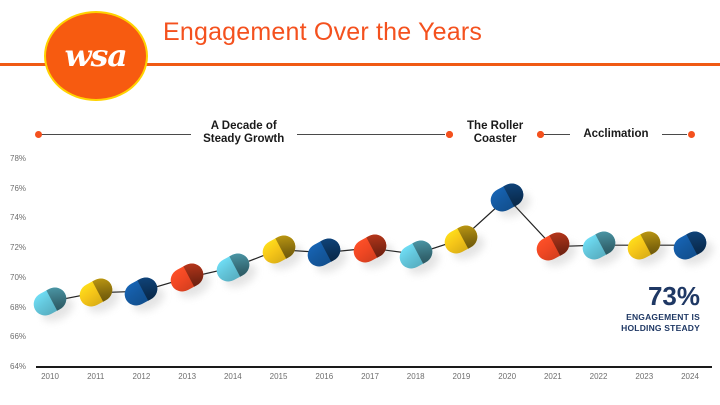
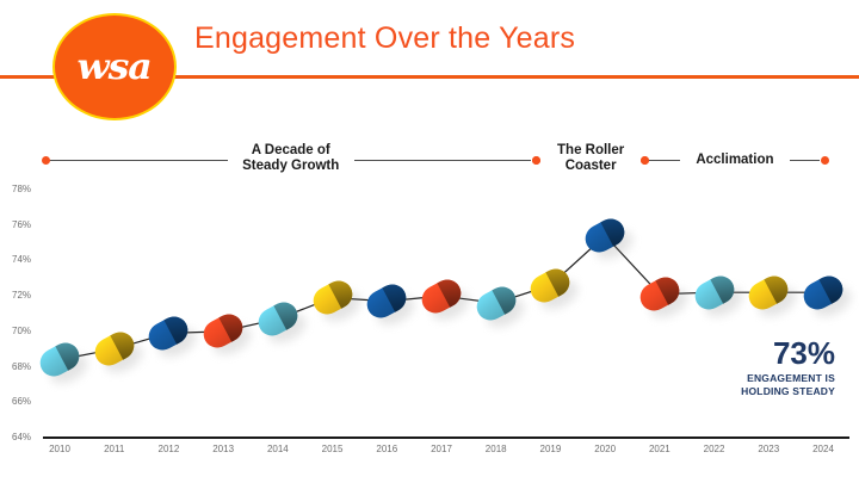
2012: 69.1% -> 69.9%
